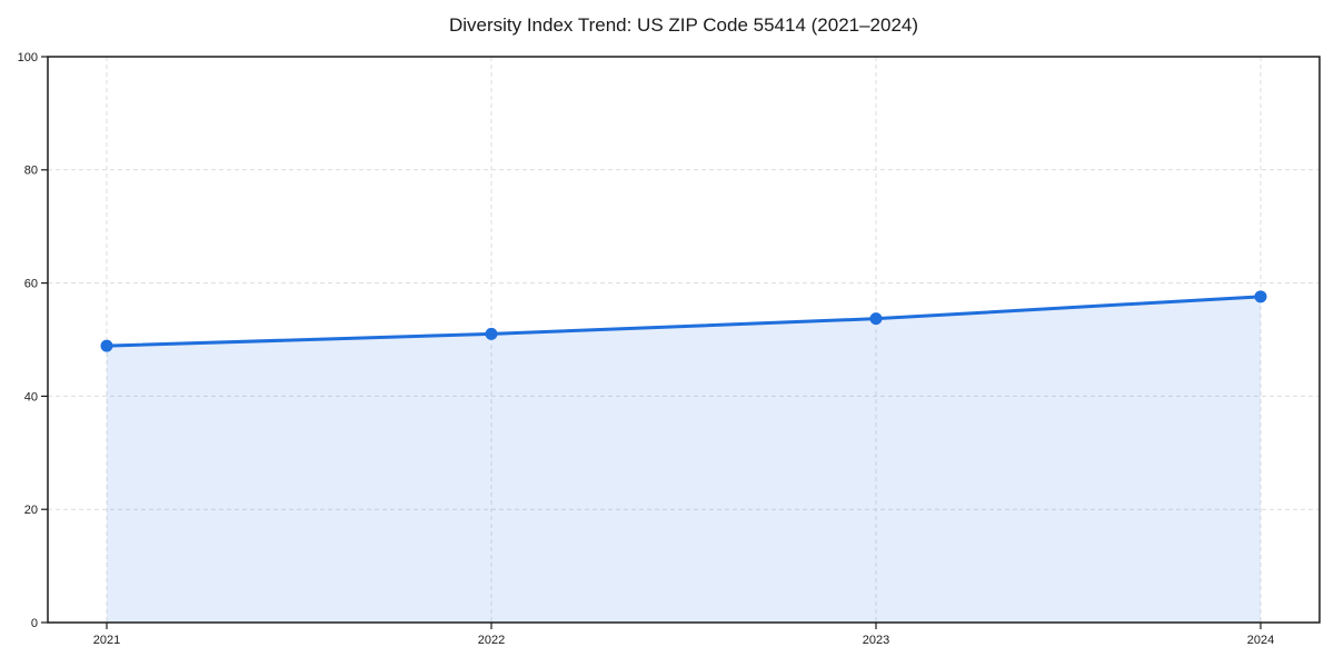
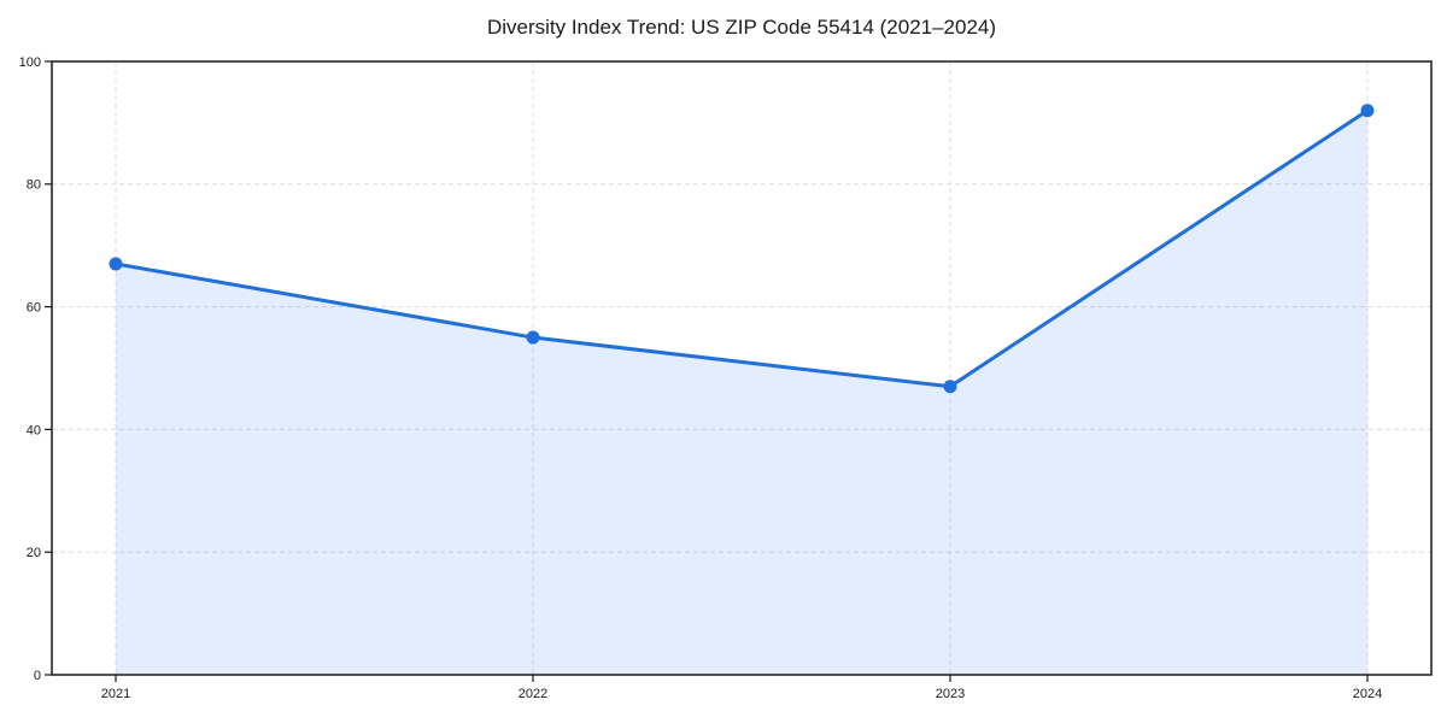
2021: 49 -> 67
2022: 51 -> 55
2023: 54 -> 47
2024: 58 -> 92
